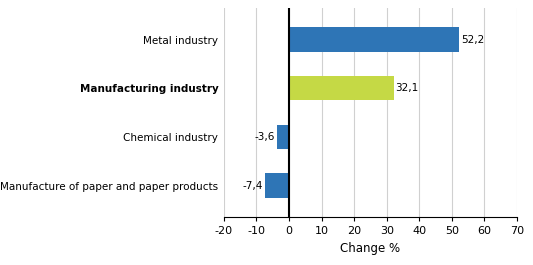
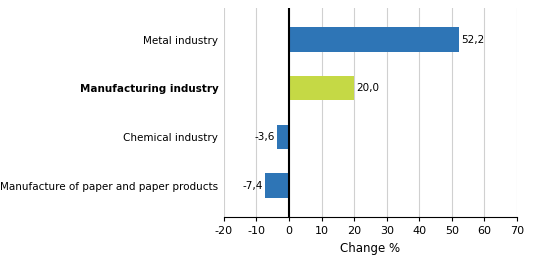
Manufacturing industry: 32,1 -> 20,0
